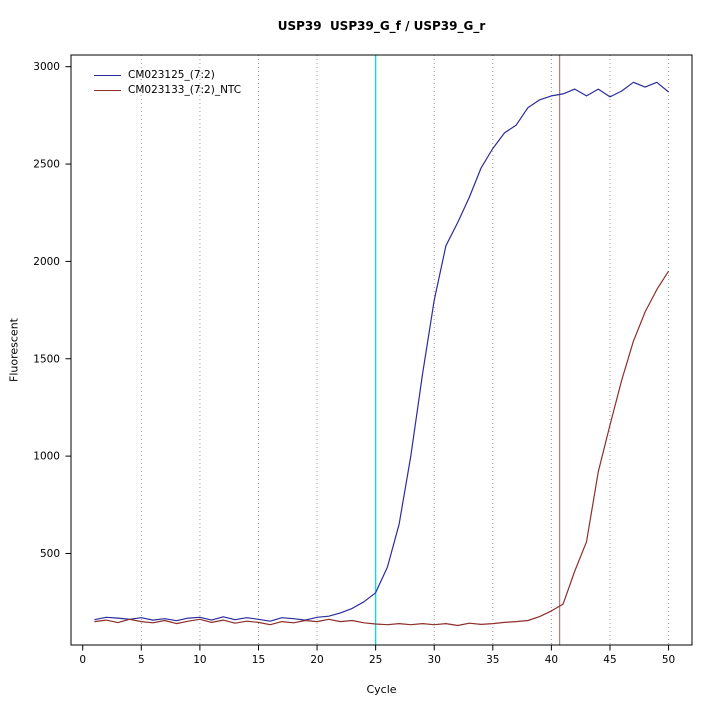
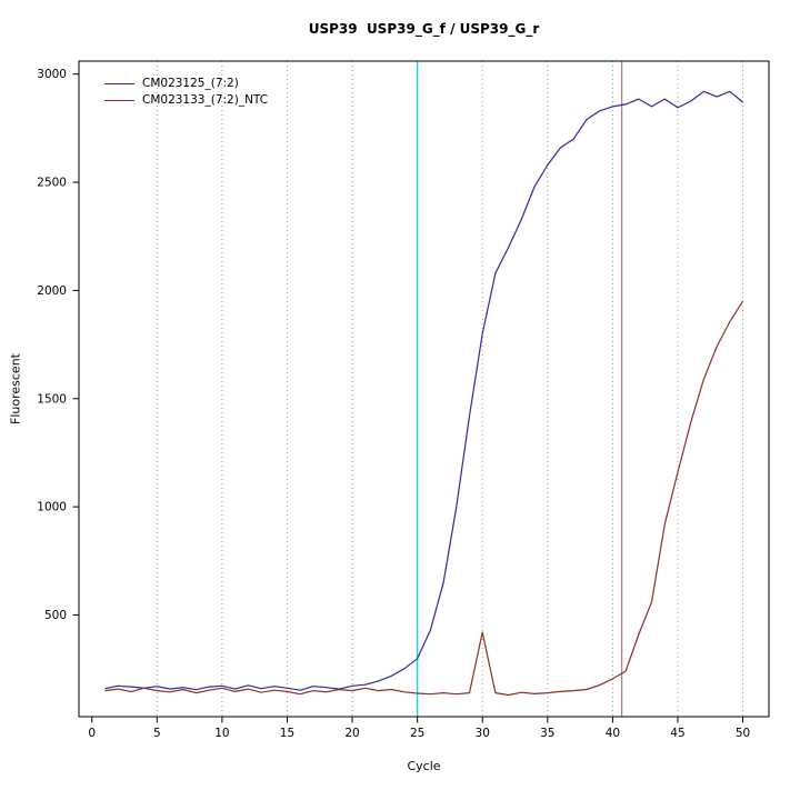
CM023133_(7:2)_NTC/30: 130 -> 420
